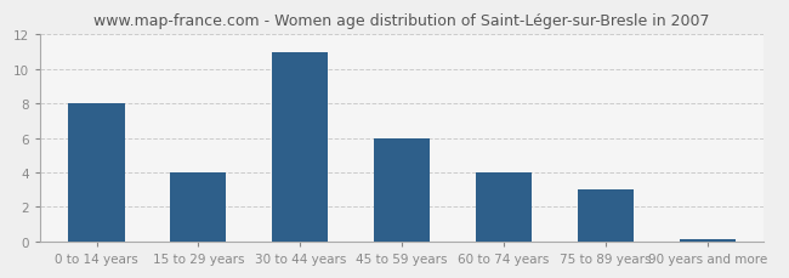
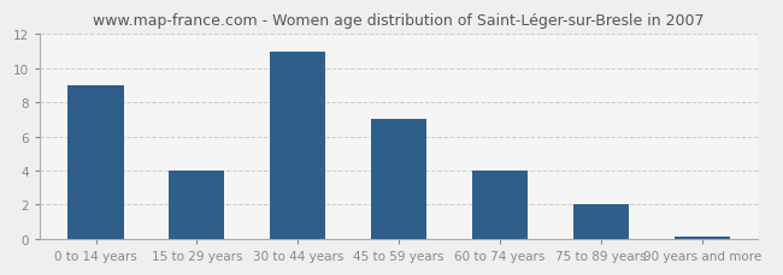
0 to 14 years: 8.0 -> 9.0
45 to 59 years: 6.0 -> 7.0
75 to 89 years: 3.0 -> 2.0
